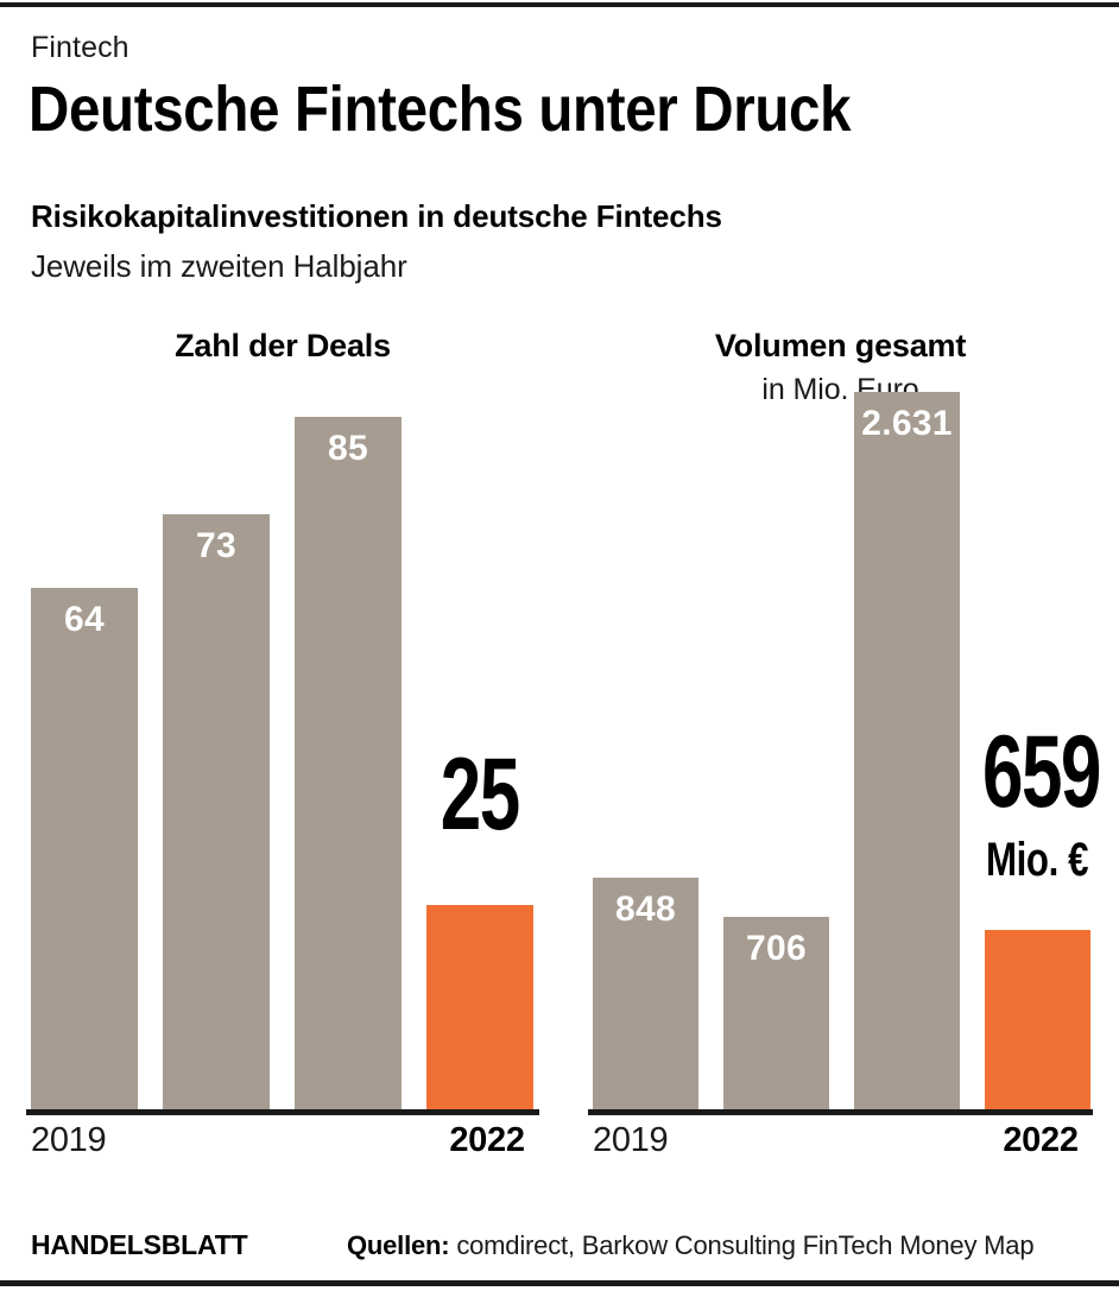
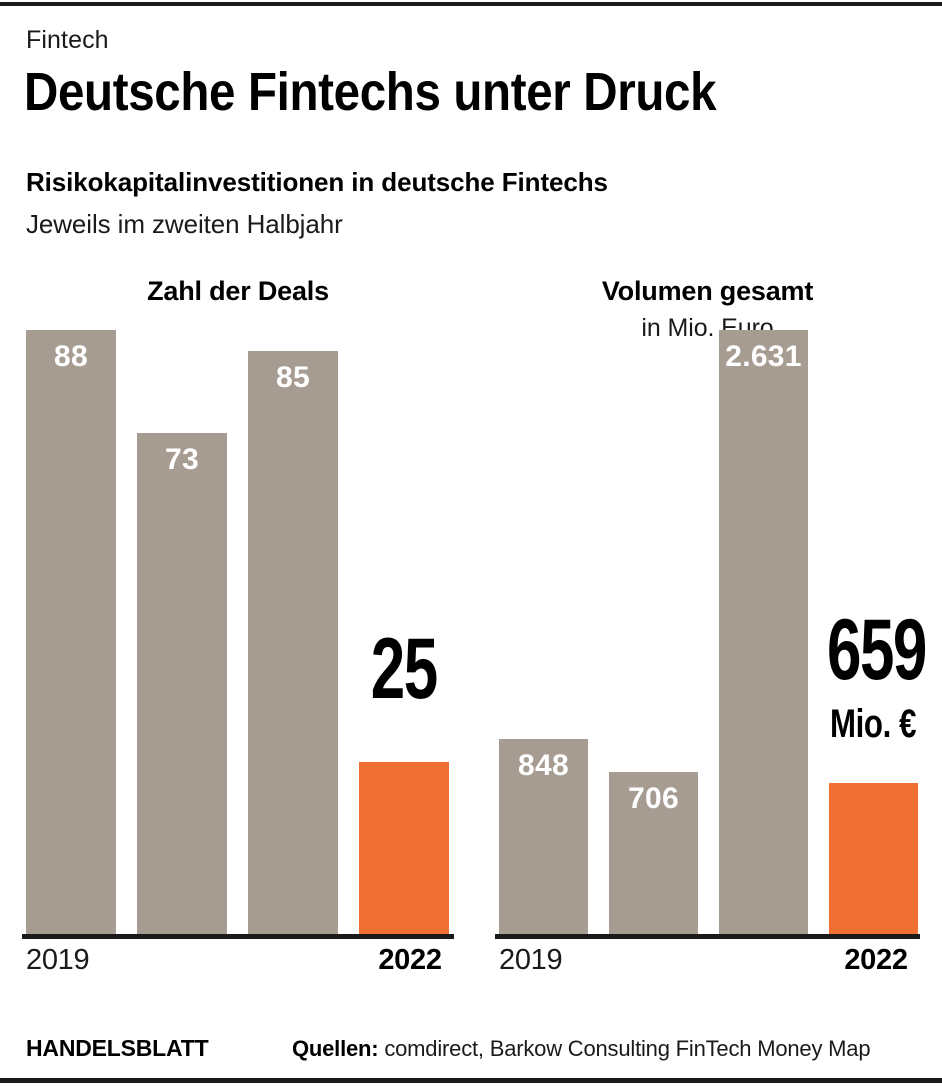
Zahl der Deals/2019: 64 -> 88
